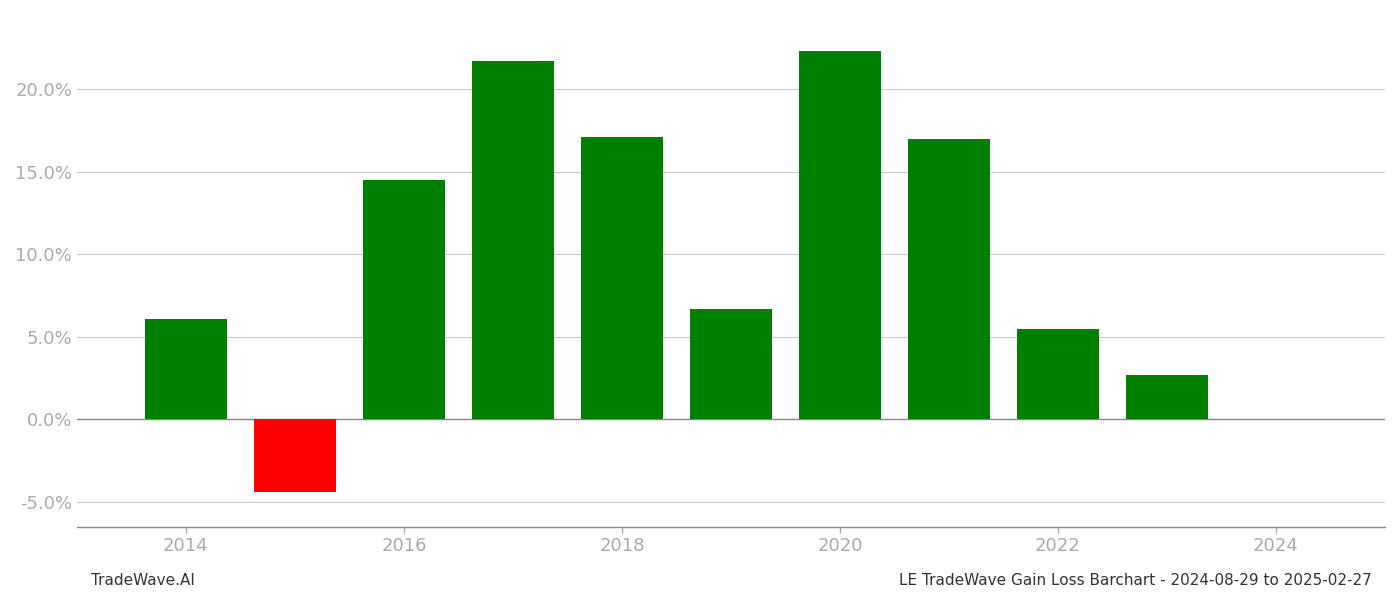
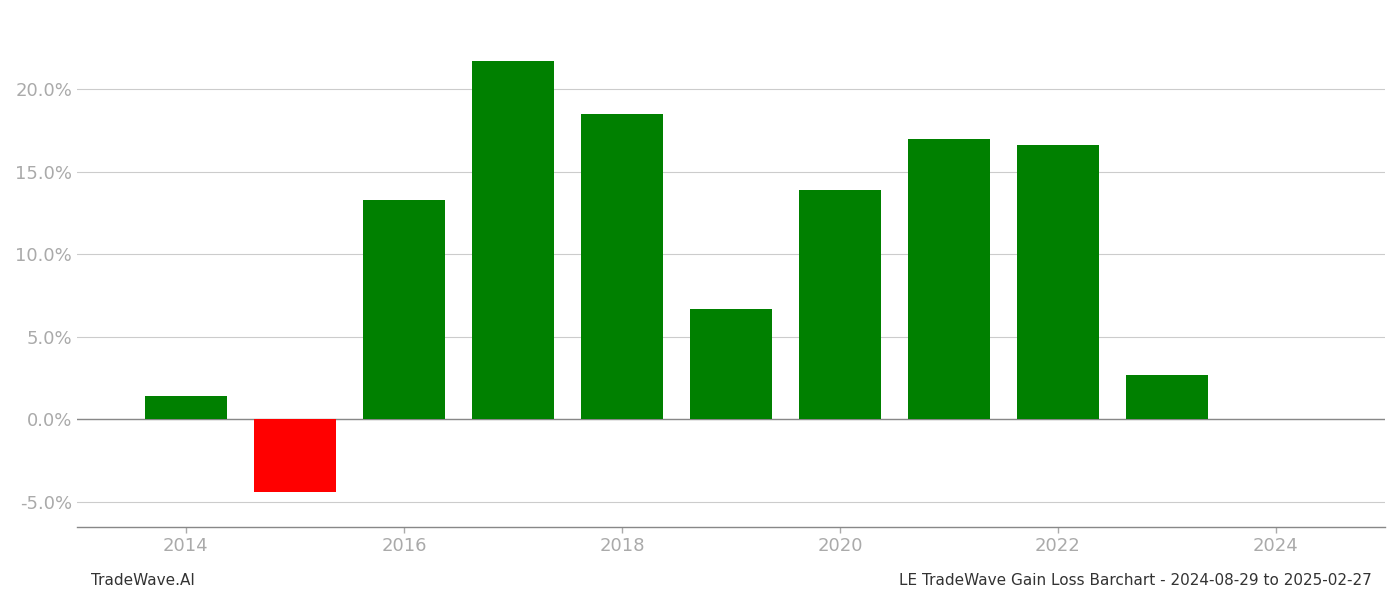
2014: 6.1% -> 1.4%
2016: 14.5% -> 13.3%
2018: 17.1% -> 18.5%
2020: 22.3% -> 13.9%
2022: 5.5% -> 16.6%
